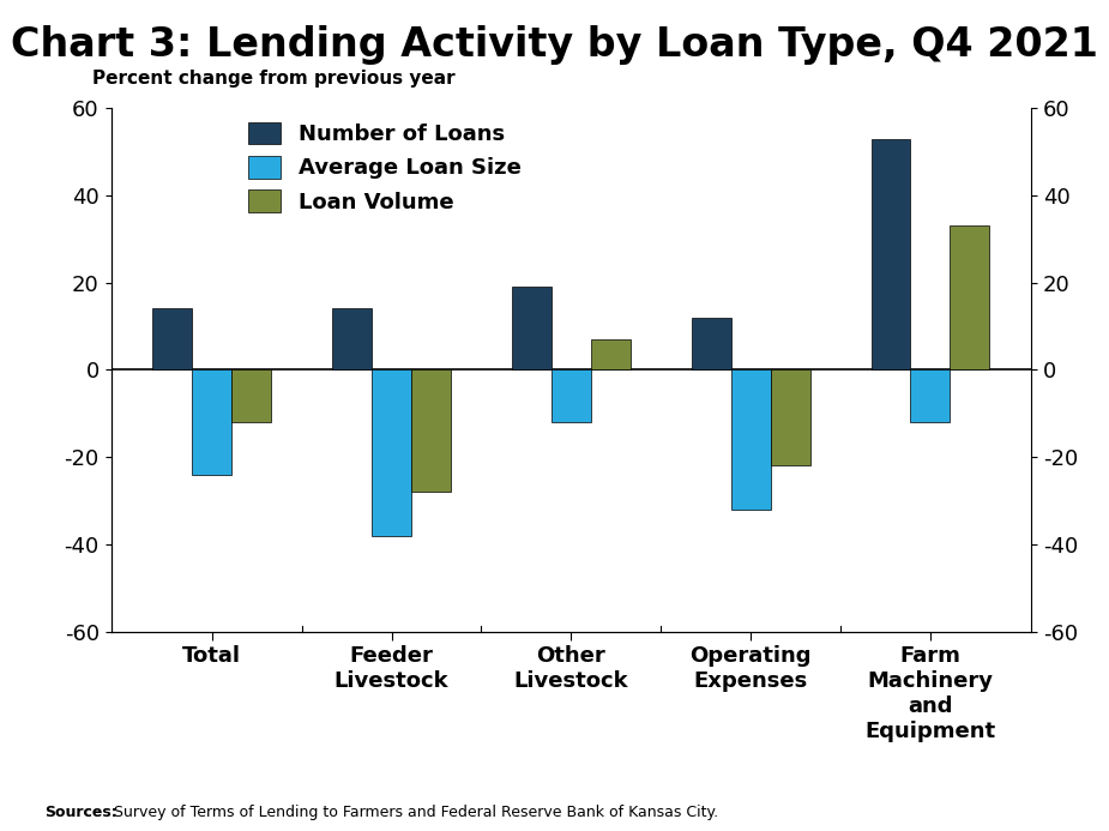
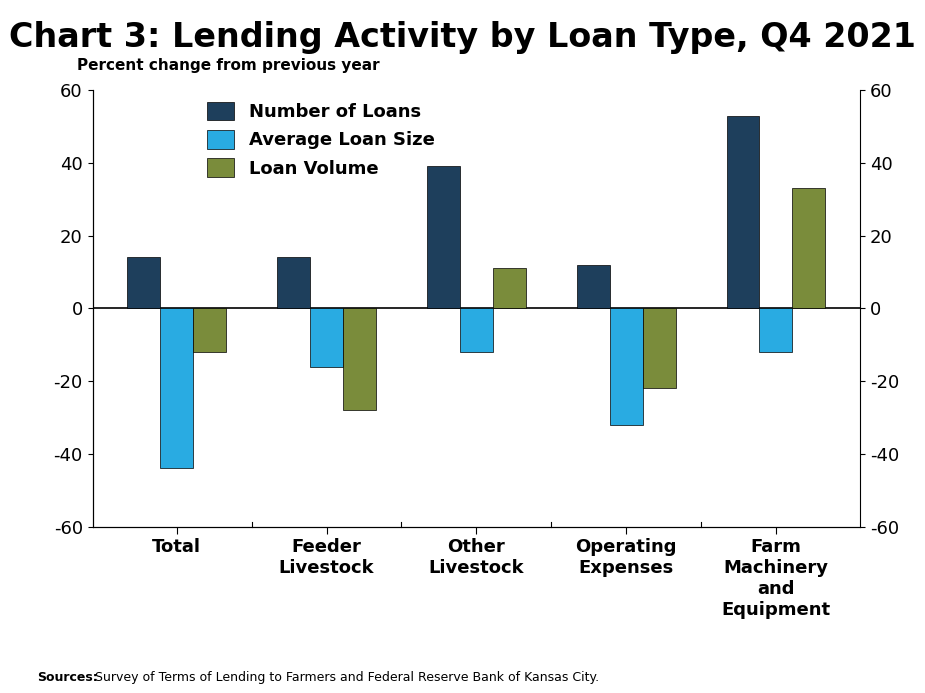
Average Loan Size/Total: -24 -> -44
Average Loan Size/Feeder Livestock: -38 -> -16
Number of Loans/Other Livestock: 19 -> 39
Loan Volume/Other Livestock: 7 -> 11
